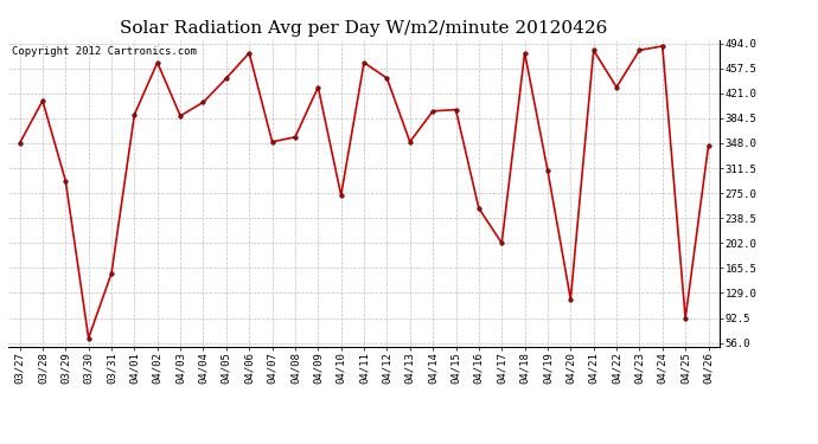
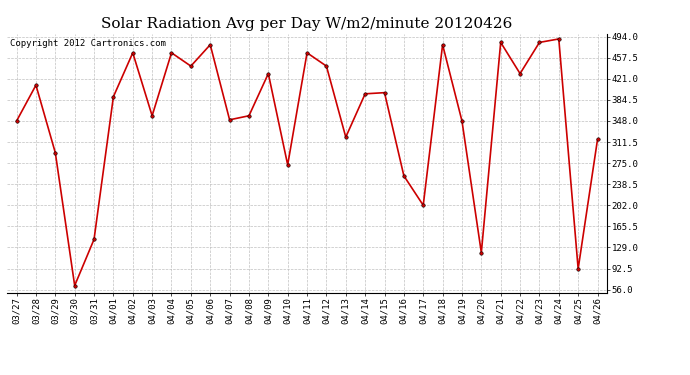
03/31: 158 -> 143
04/03: 388 -> 357
04/04: 408 -> 466
04/13: 350 -> 320
04/19: 308 -> 348
04/26: 344 -> 316
